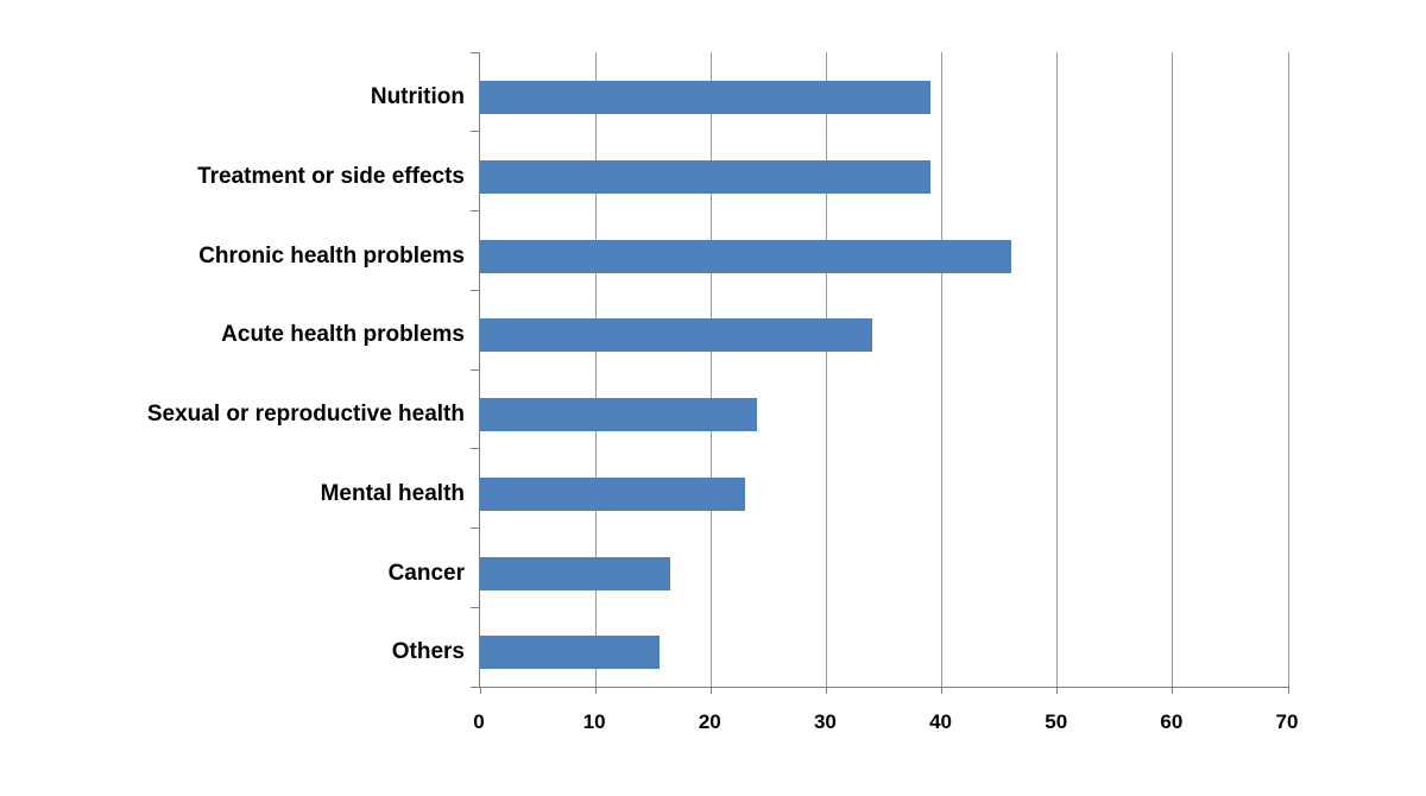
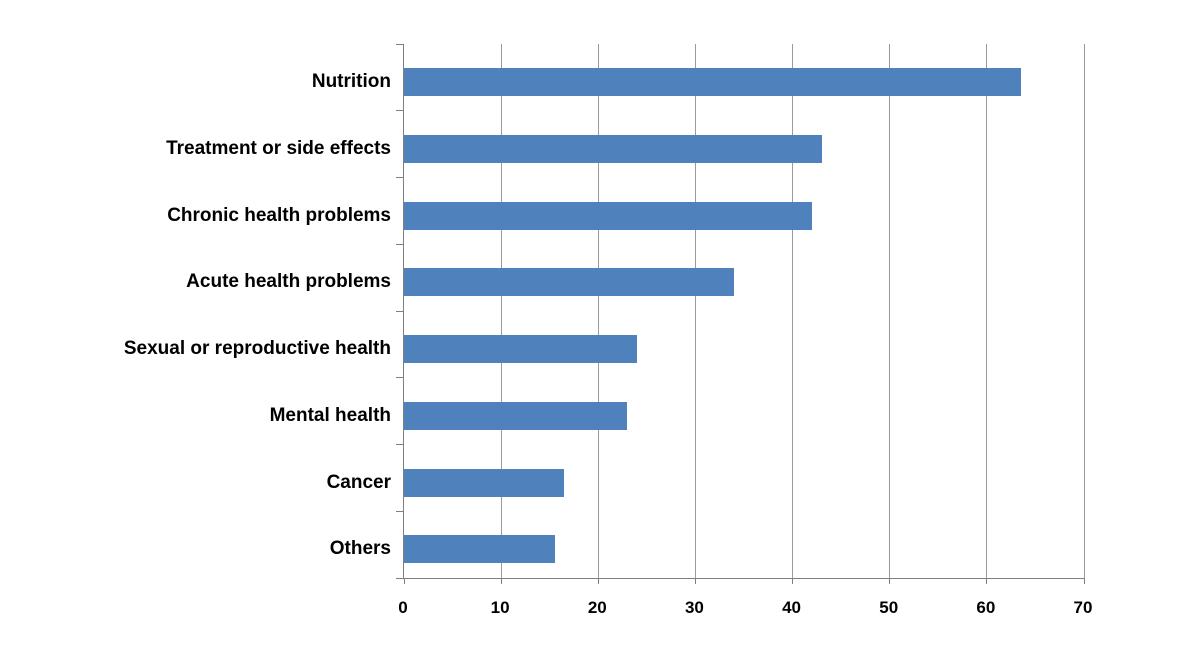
Nutrition: 39 -> 64
Treatment or side effects: 39 -> 43
Chronic health problems: 46 -> 42
